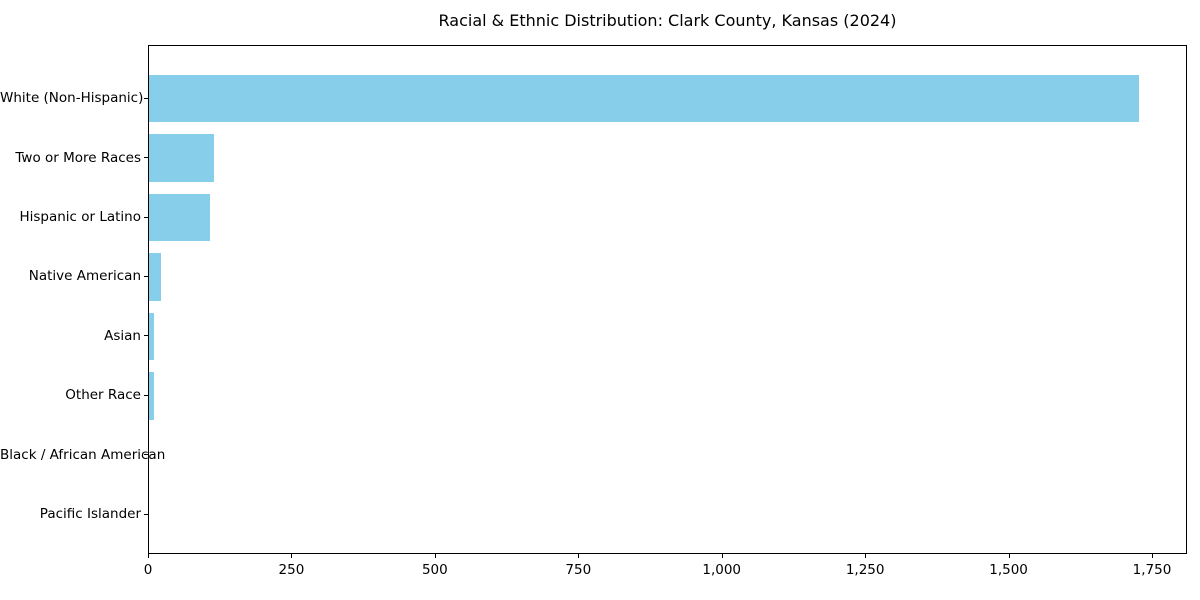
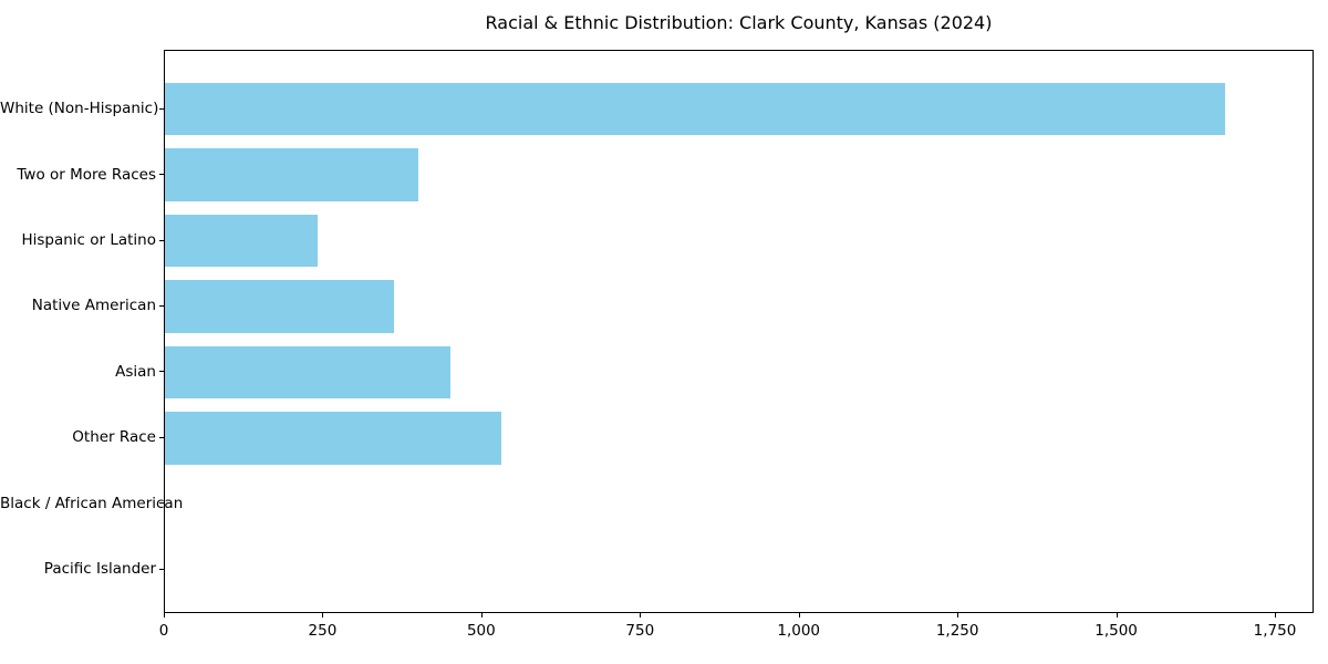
White (Non-Hispanic): 1720 -> 1670
Two or More Races: 110 -> 400
Hispanic or Latino: 110 -> 240
Native American: 20 -> 360
Asian: 10 -> 450
Other Race: 10 -> 530
